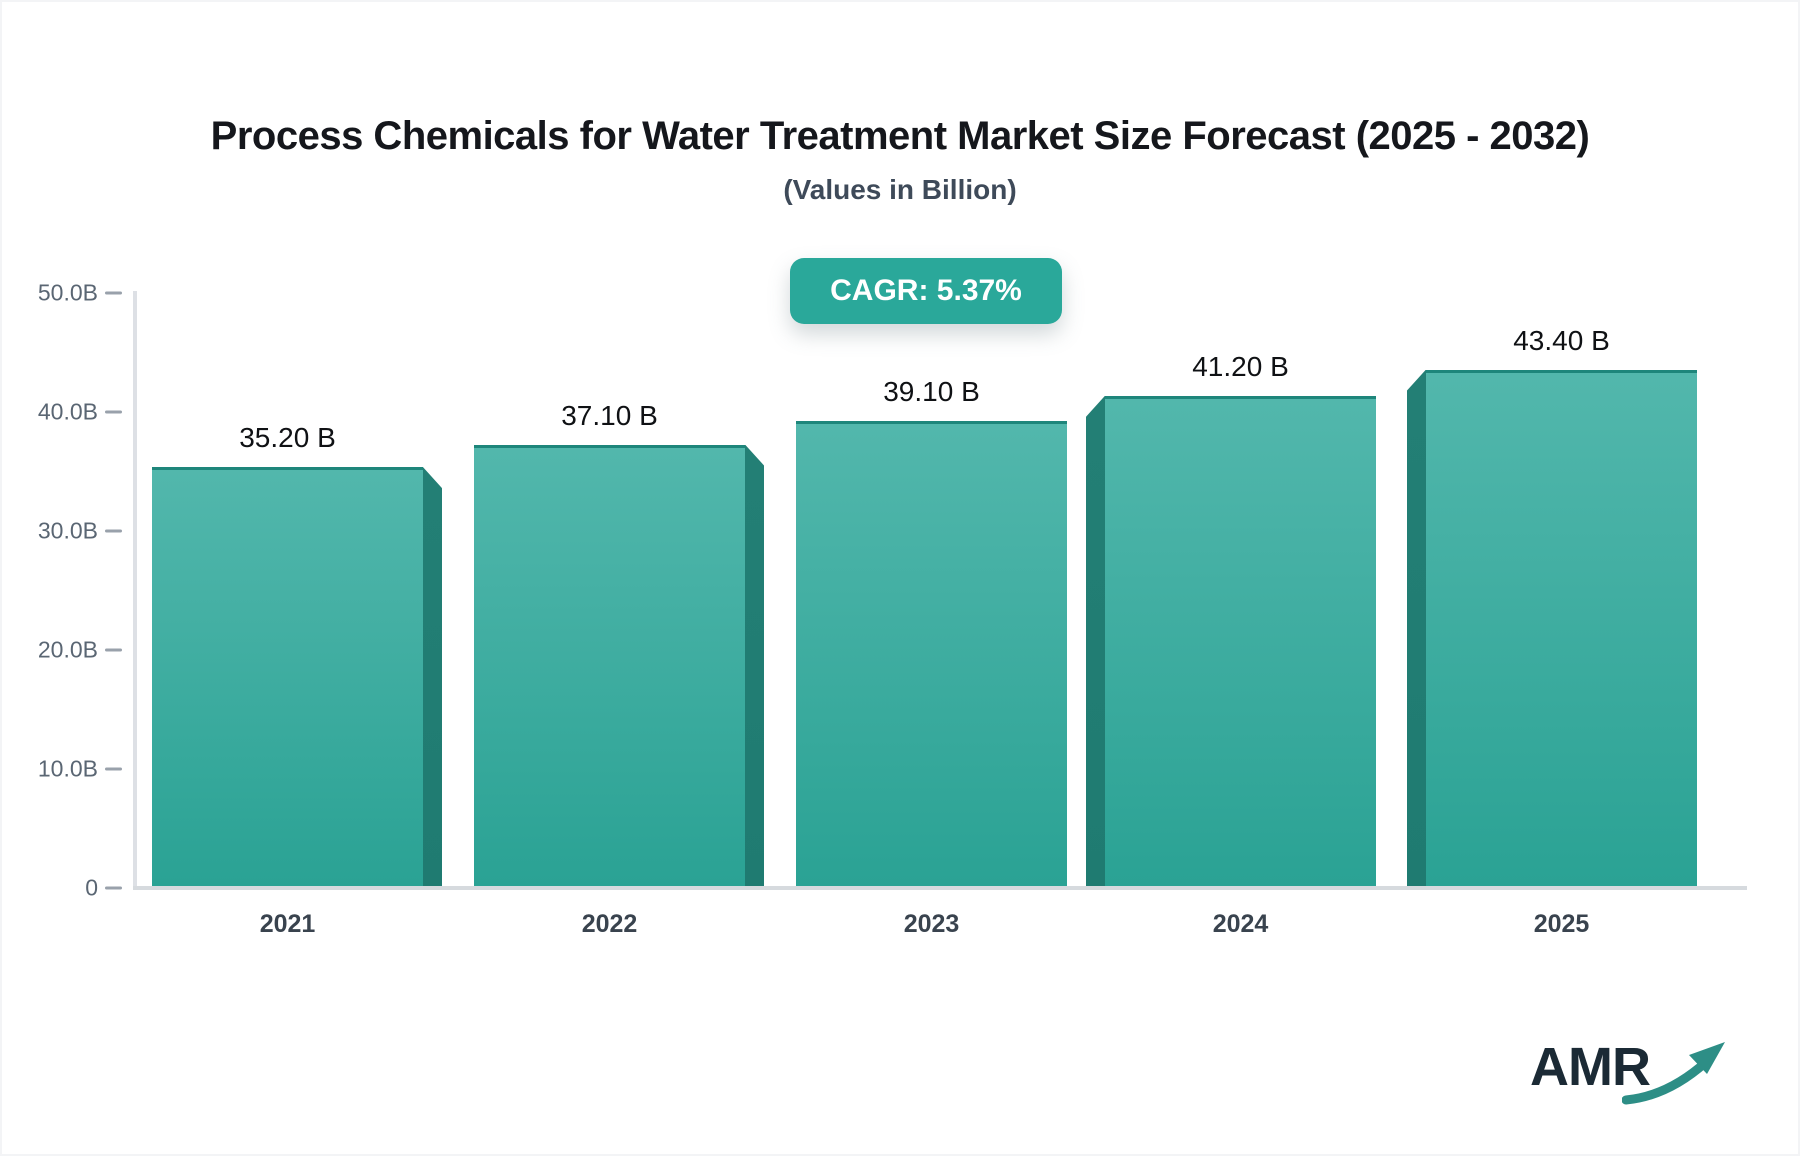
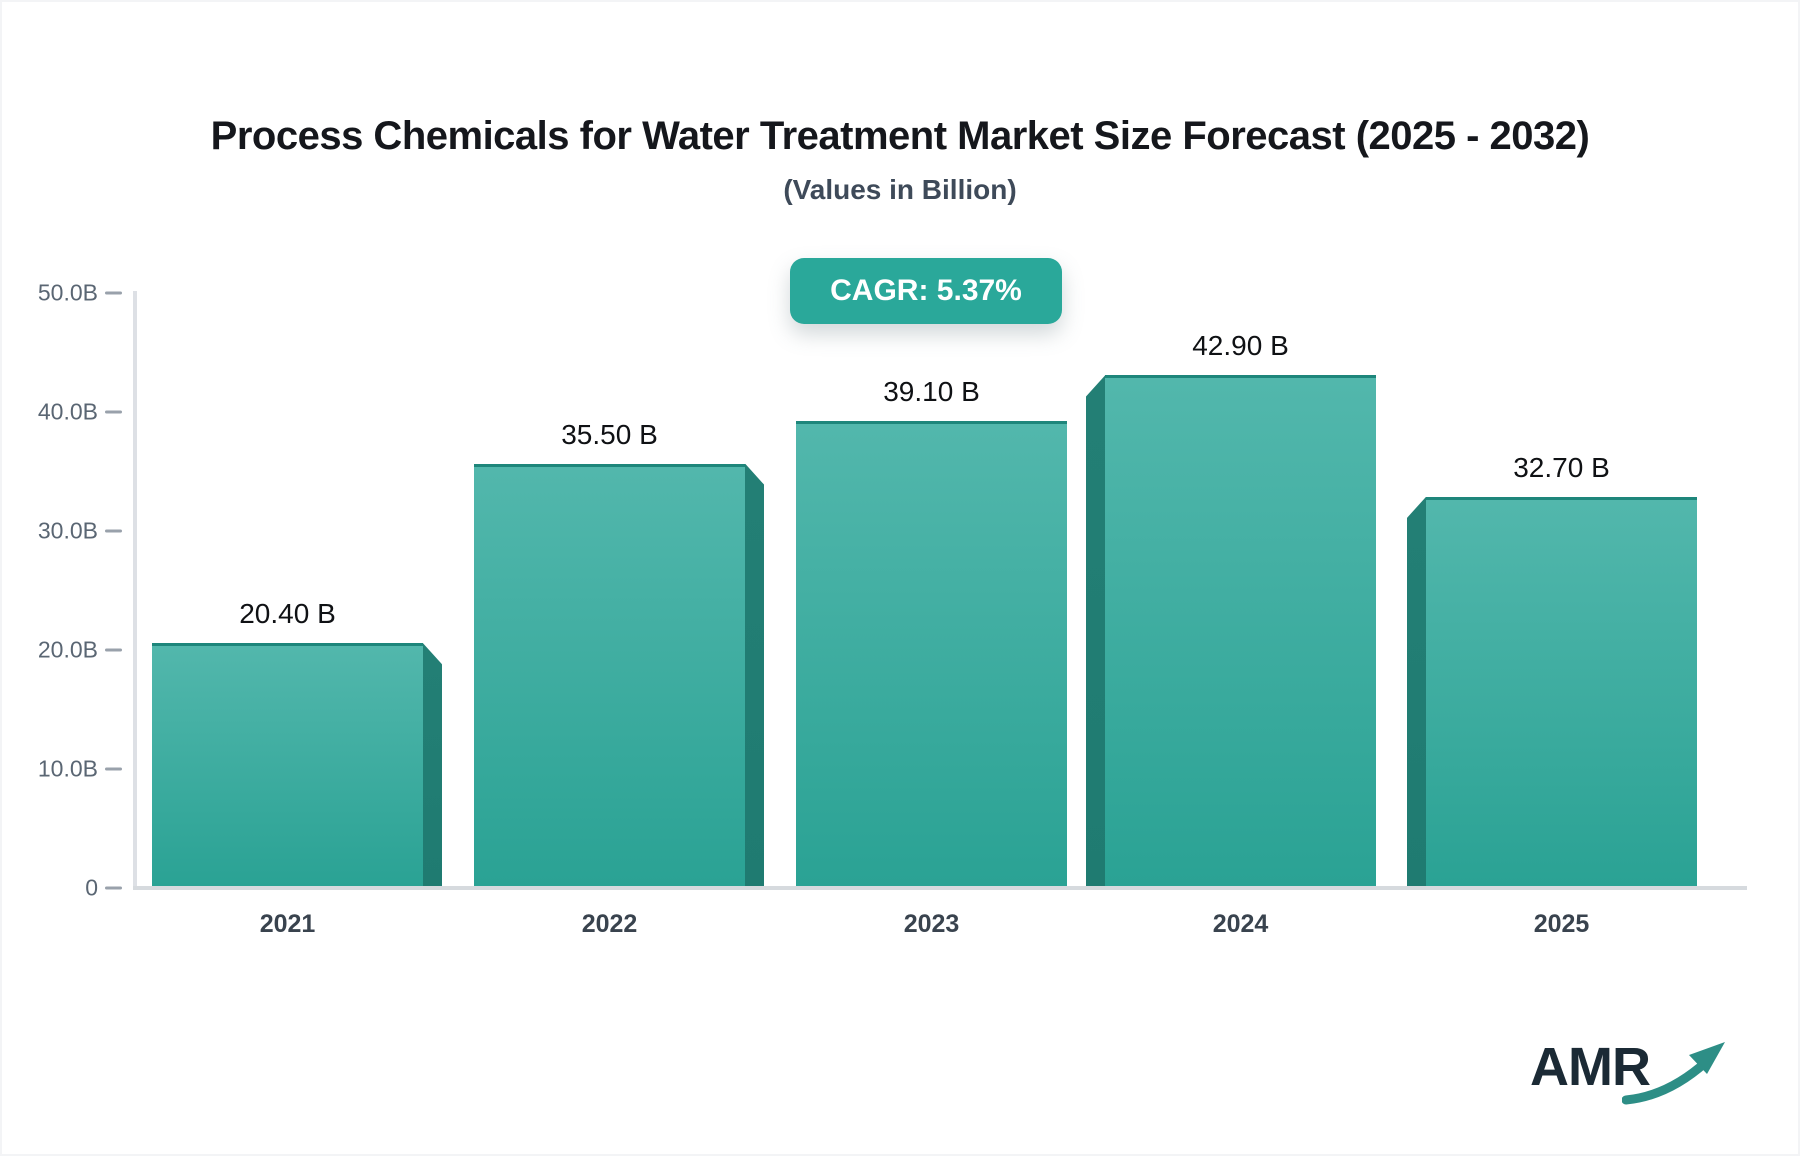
2021: 35.20 -> 20.40
2022: 37.10 -> 35.50
2024: 41.20 -> 42.90
2025: 43.40 -> 32.70
